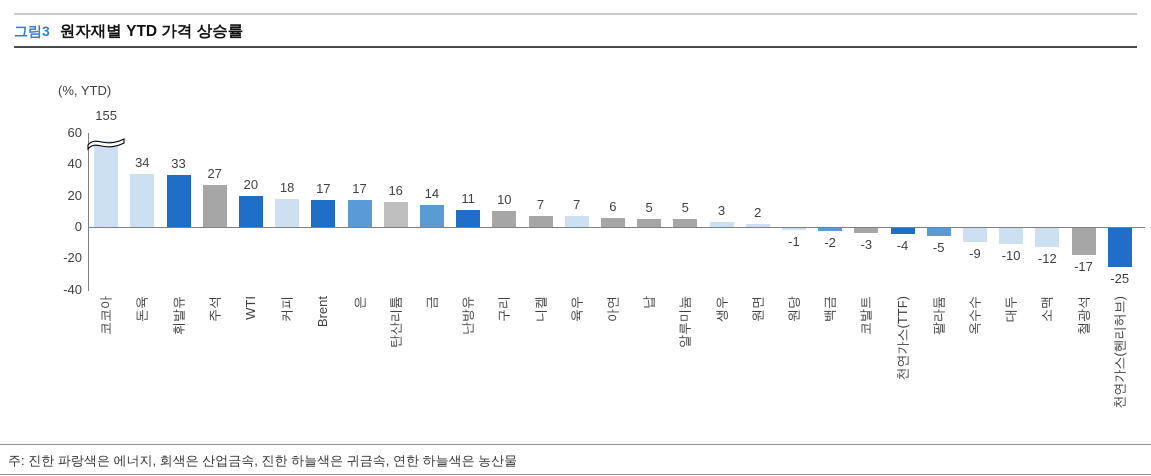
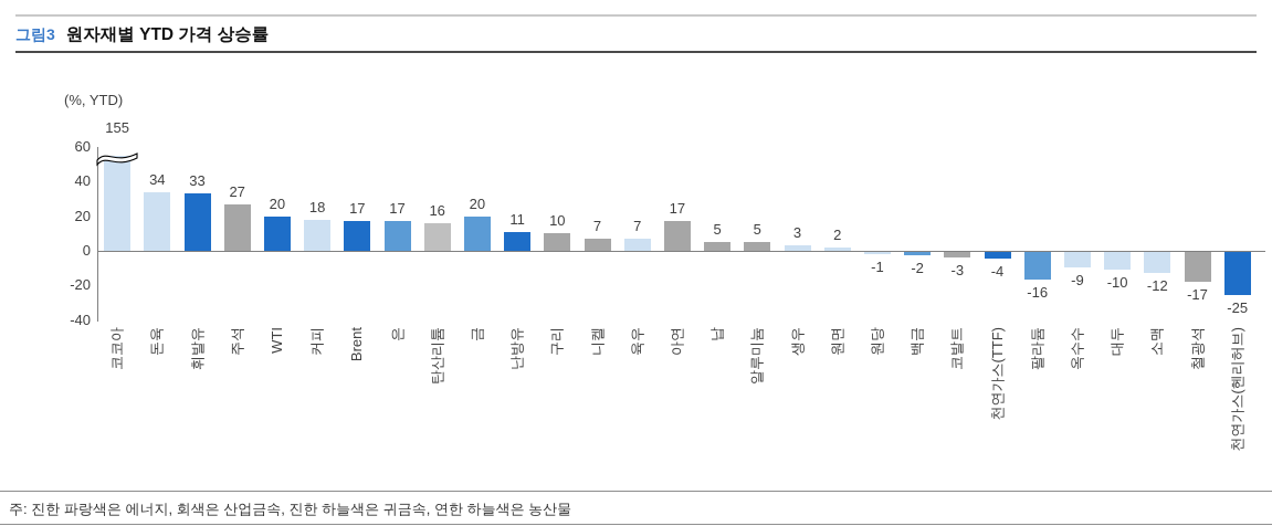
금: 14 -> 20
아연: 6 -> 17
팔라듐: -5 -> -16
